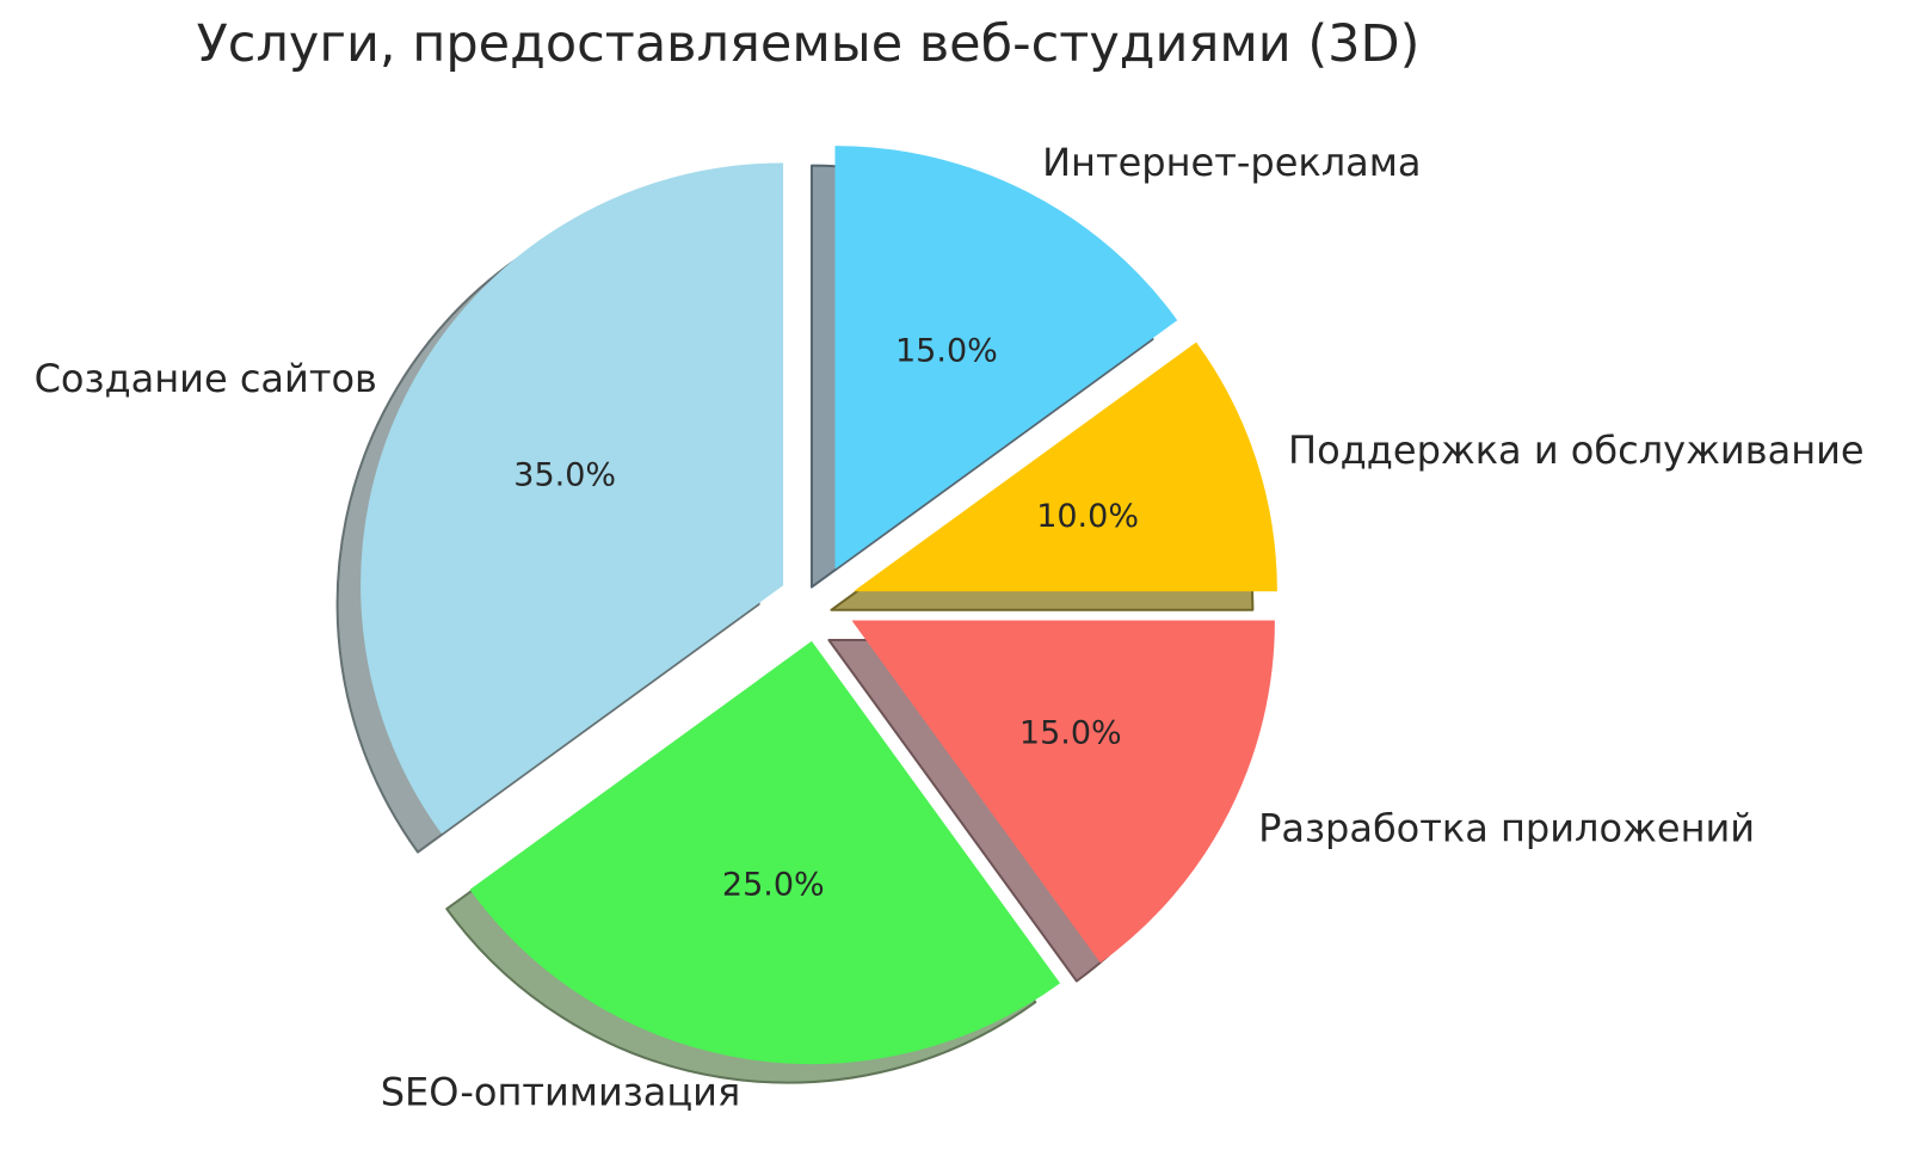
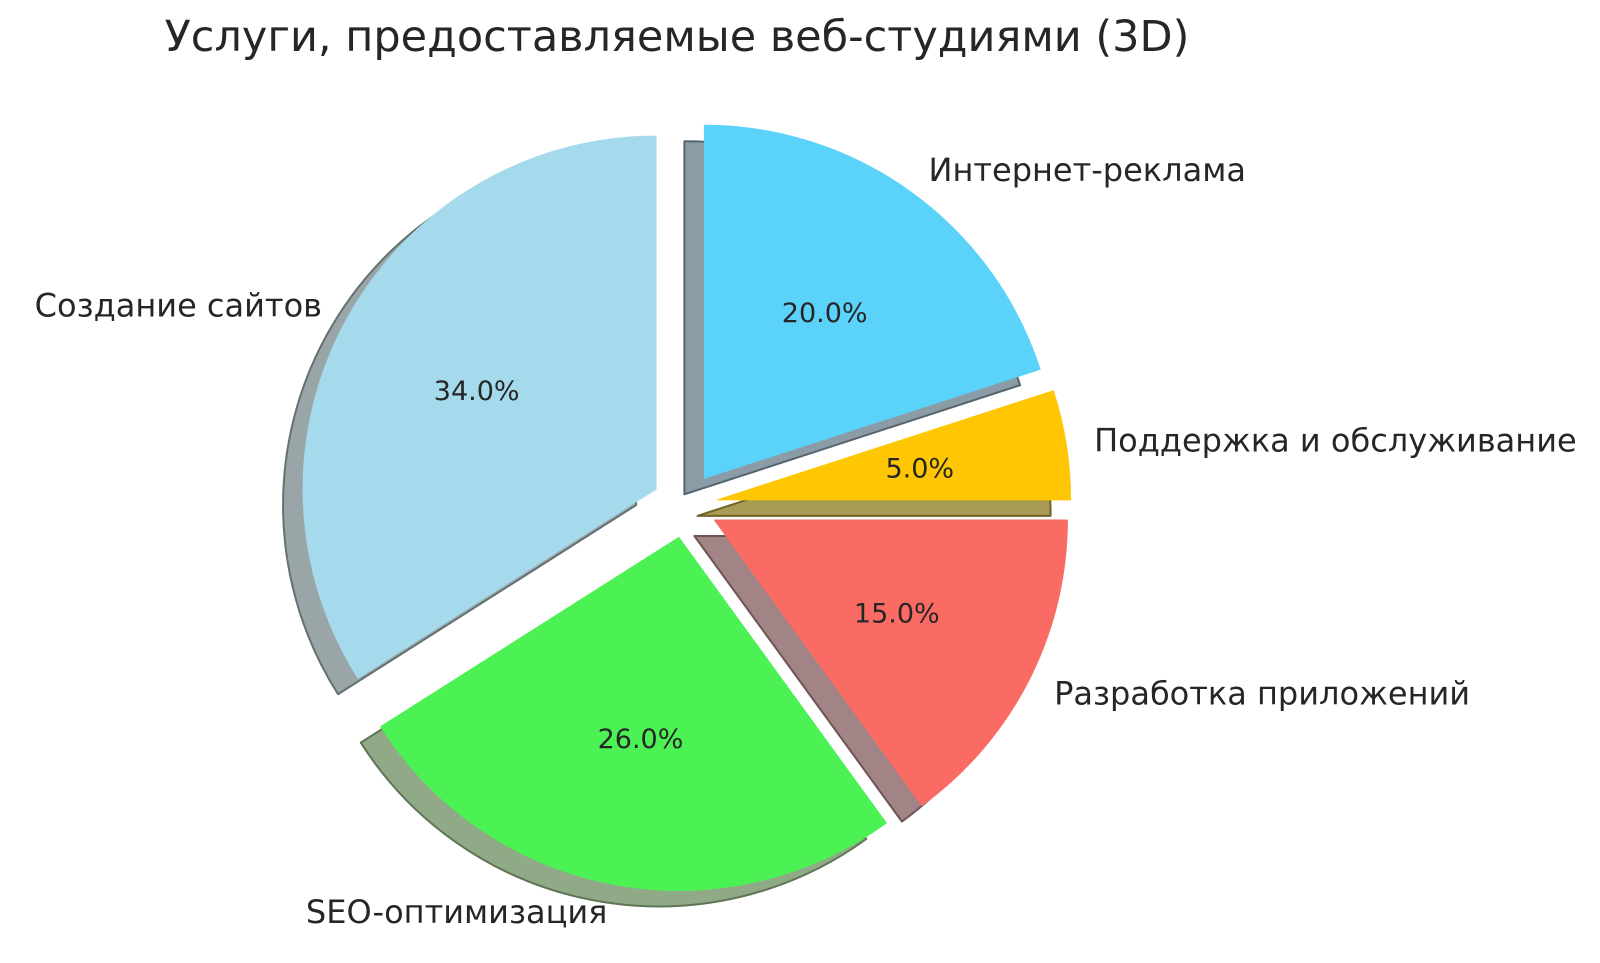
Интернет-реклама: 15.0% -> 20.0%
Поддержка и обслуживание: 10.0% -> 5.0%
SEO-оптимизация: 25.0% -> 26.0%
Создание сайтов: 35.0% -> 34.0%
